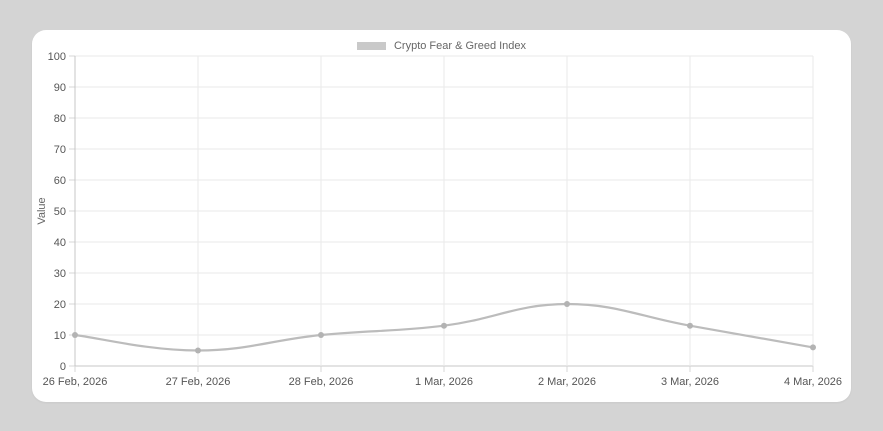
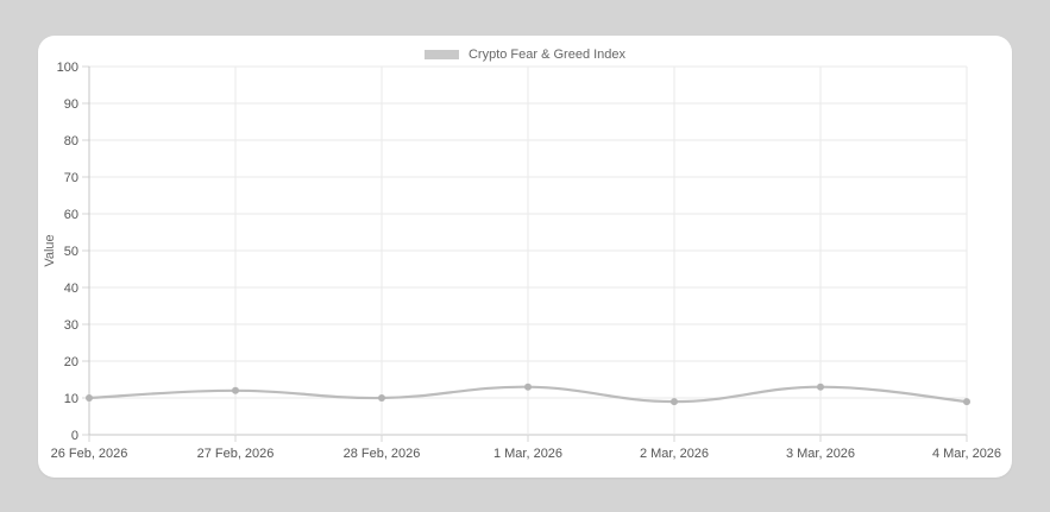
27 Feb, 2026: 5 -> 12
2 Mar, 2026: 20 -> 9
4 Mar, 2026: 6 -> 9
